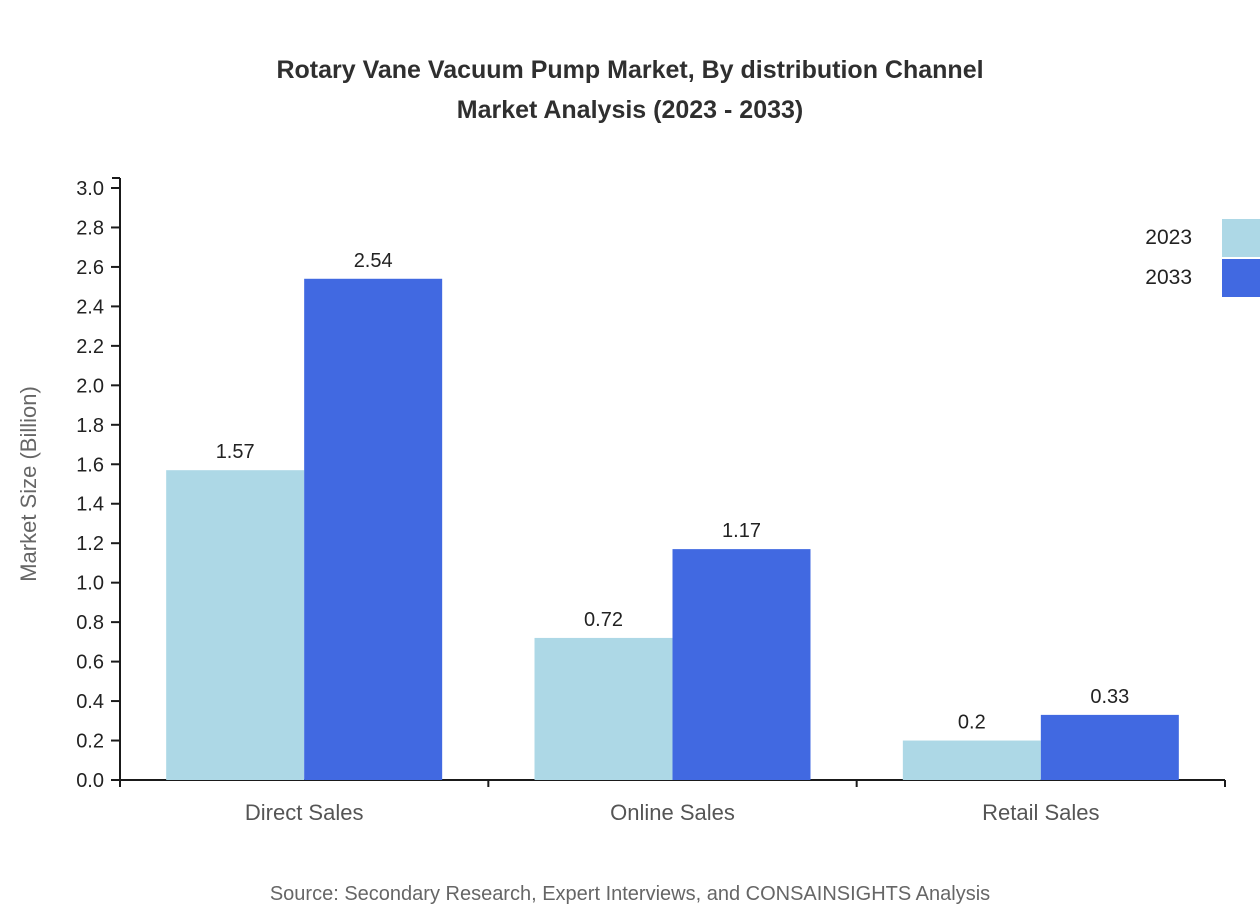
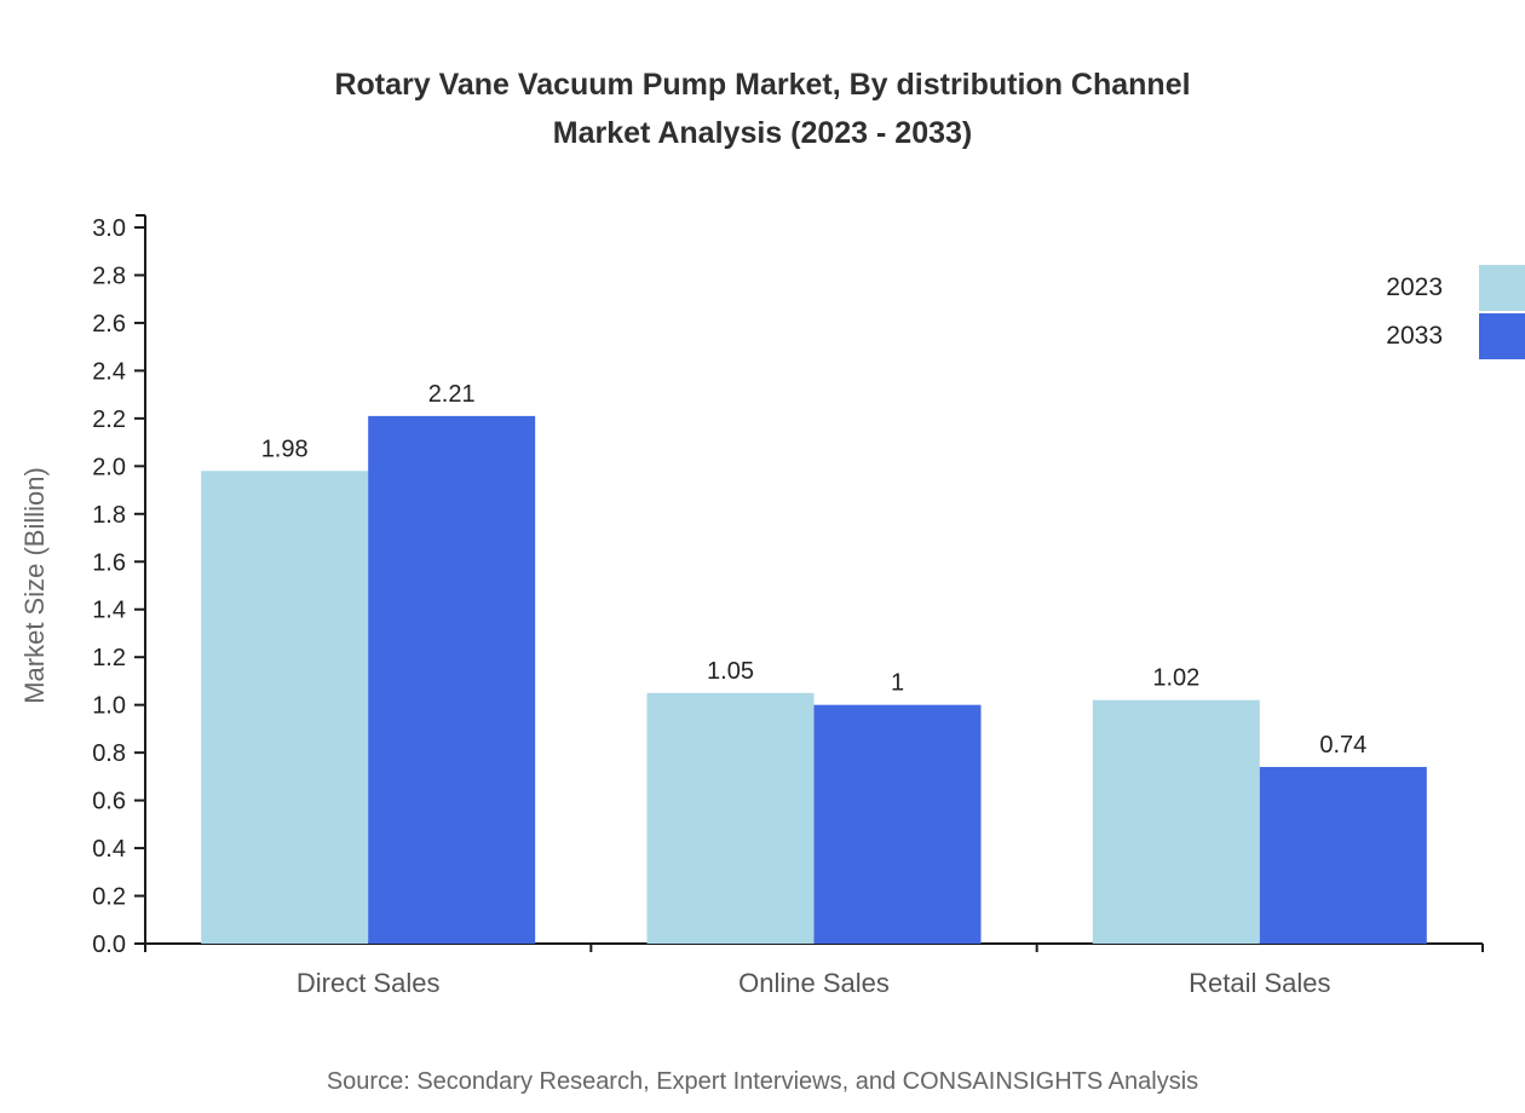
2023/Direct Sales: 1.57 -> 1.98
2033/Direct Sales: 2.54 -> 2.21
2023/Online Sales: 0.72 -> 1.05
2033/Online Sales: 1.17 -> 1
2023/Retail Sales: 0.2 -> 1.02
2033/Retail Sales: 0.33 -> 0.74
